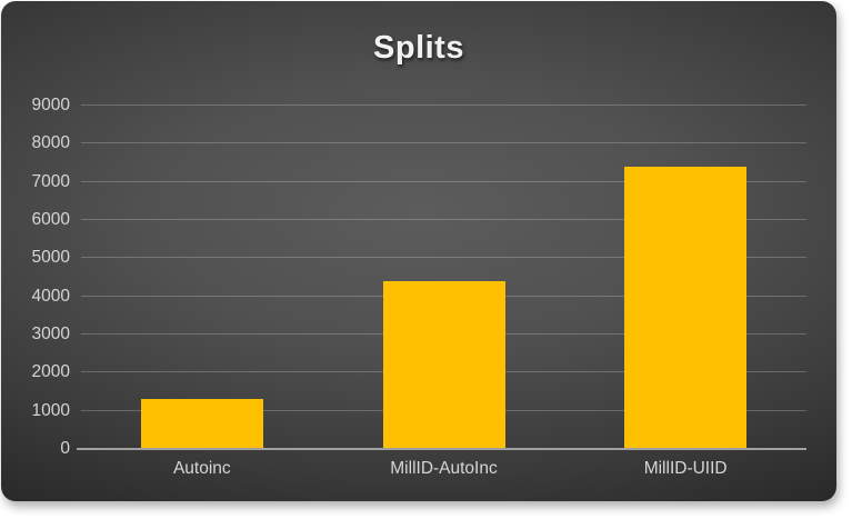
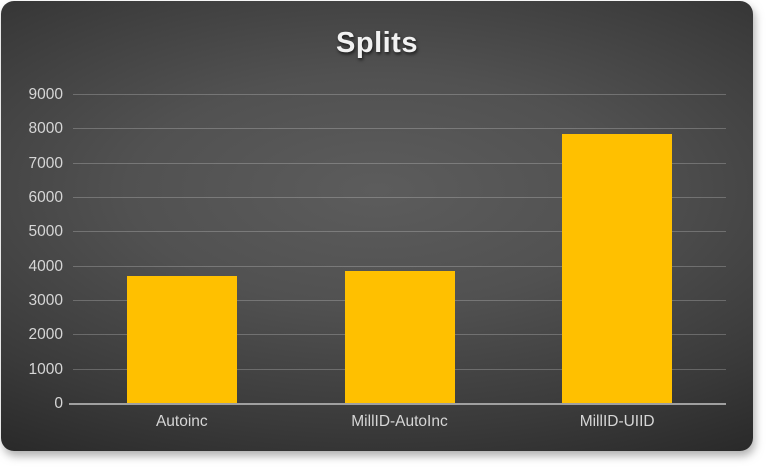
Autoinc: 1300 -> 3700
MillID-AutoInc: 4400 -> 3900
MillID-UIID: 7400 -> 7900
